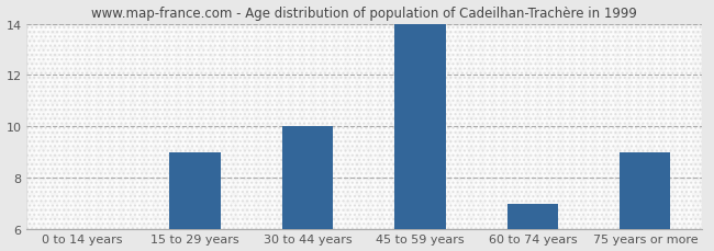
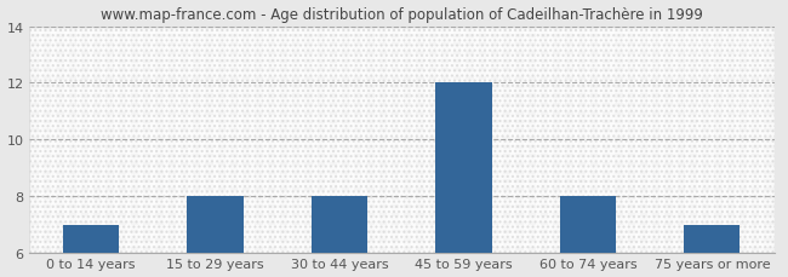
0 to 14 years: 6 -> 7
15 to 29 years: 9 -> 8
30 to 44 years: 10 -> 8
45 to 59 years: 14 -> 12
60 to 74 years: 7 -> 8
75 years or more: 9 -> 7
